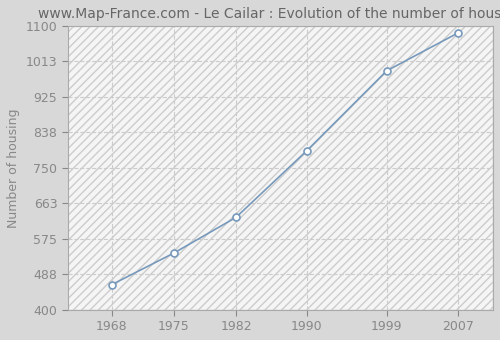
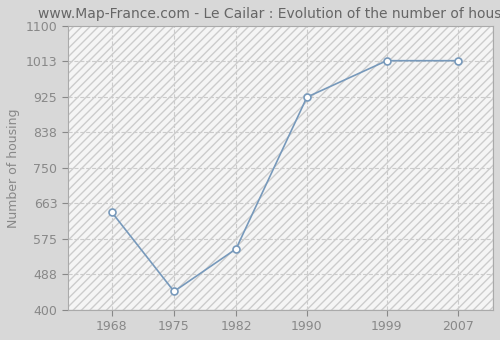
1968: 462 -> 640
1975: 540 -> 445
1982: 628 -> 550
1990: 793 -> 925
1999: 990 -> 1015
2007: 1083 -> 1015
